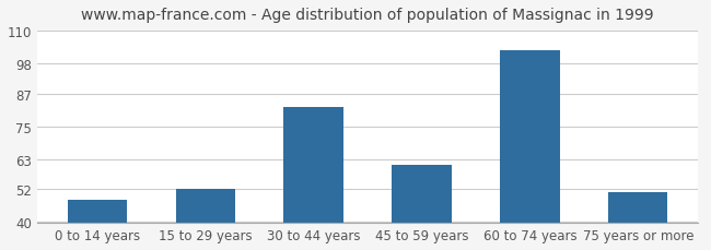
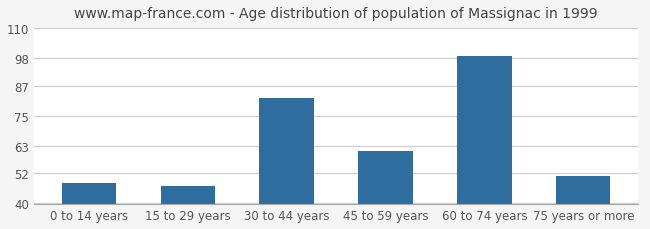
15 to 29 years: 52 -> 47
60 to 74 years: 103 -> 99
